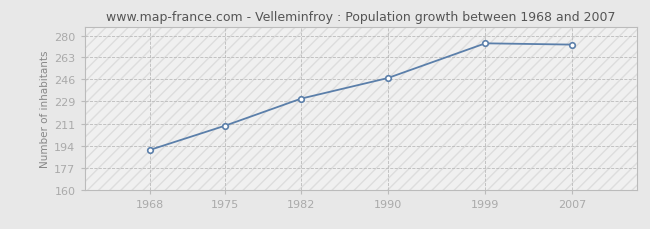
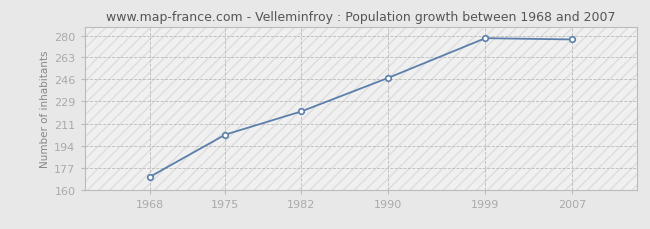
1968: 191 -> 170
1975: 210 -> 203
1982: 231 -> 221
1999: 274 -> 278
2007: 273 -> 277
